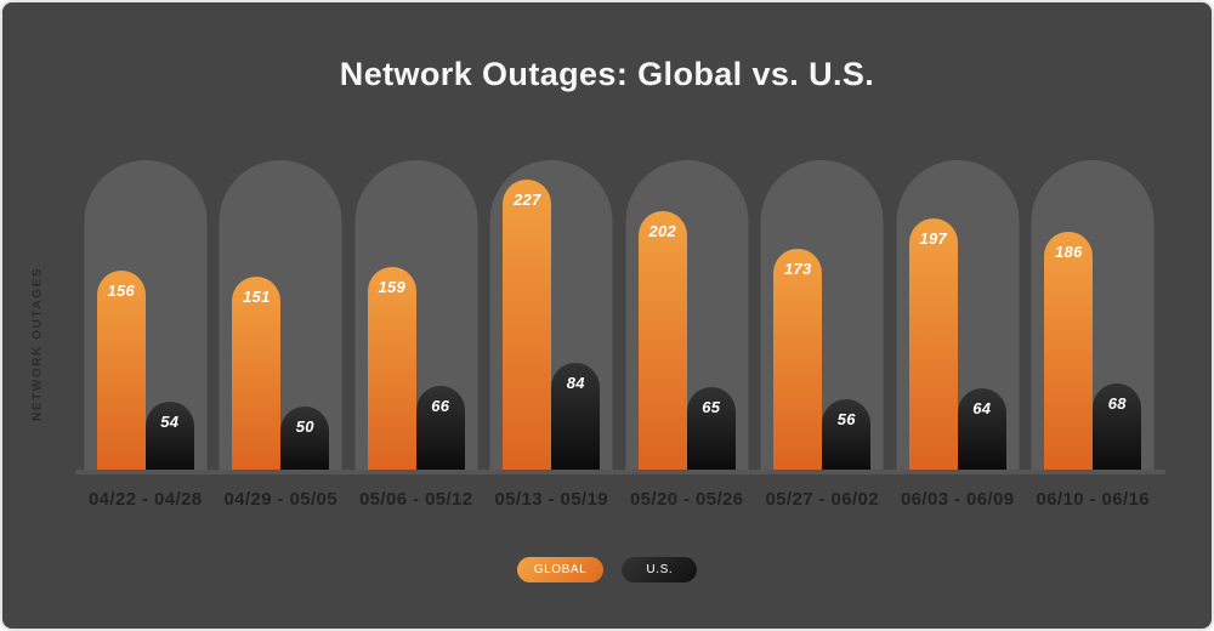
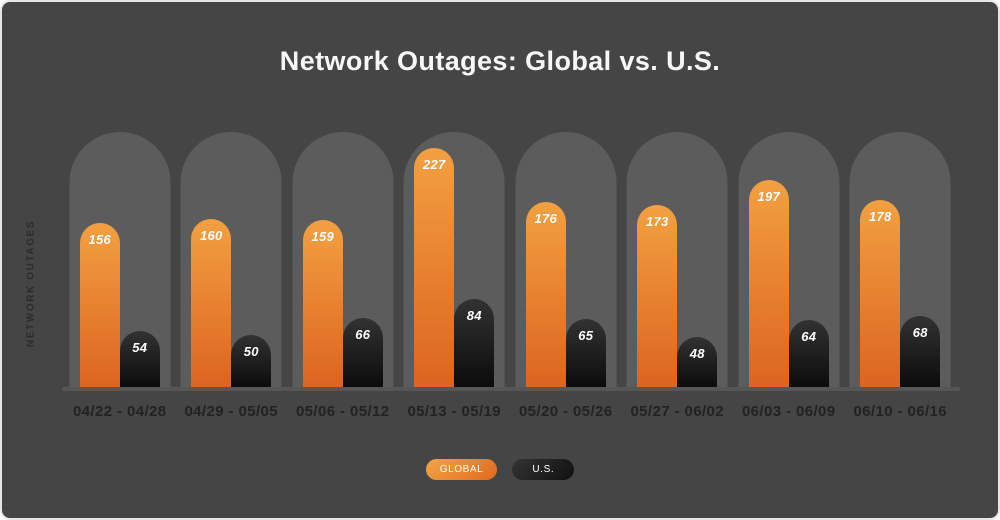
GLOBAL/04/29 - 05/05: 151 -> 160
GLOBAL/05/20 - 05/26: 202 -> 176
U.S./05/27 - 06/02: 56 -> 48
GLOBAL/06/10 - 06/16: 186 -> 178
